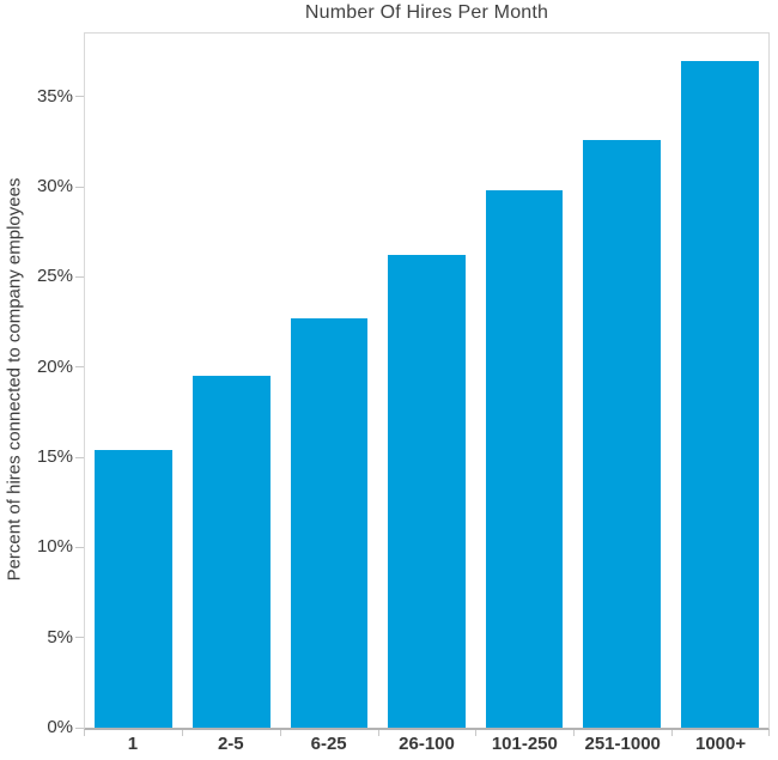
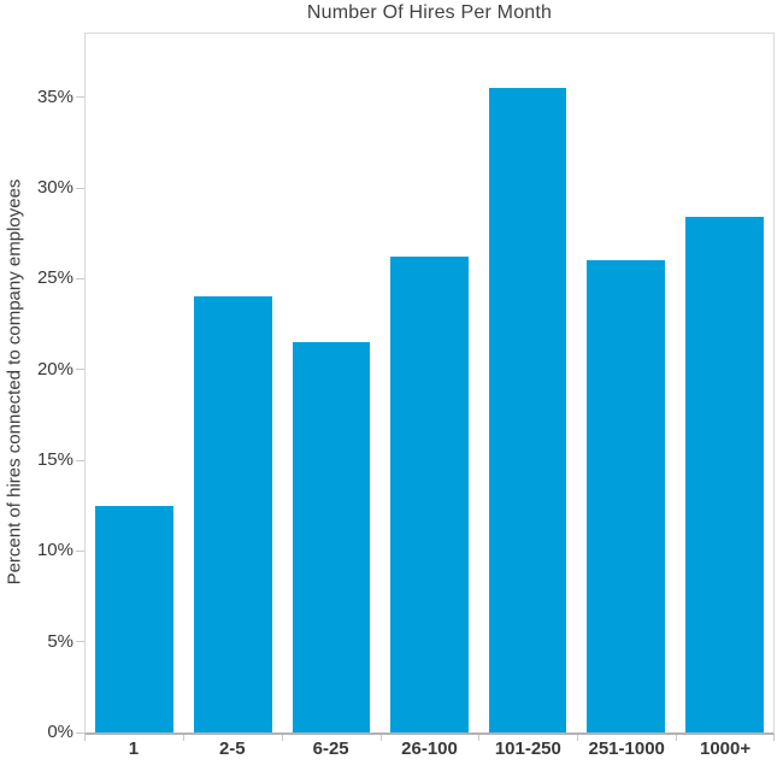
1: 15.4% -> 12.5%
2-5: 19.5% -> 24.0%
6-25: 22.7% -> 21.5%
101-250: 29.8% -> 35.5%
251-1000: 32.6% -> 26.0%
1000+: 37.0% -> 28.4%
